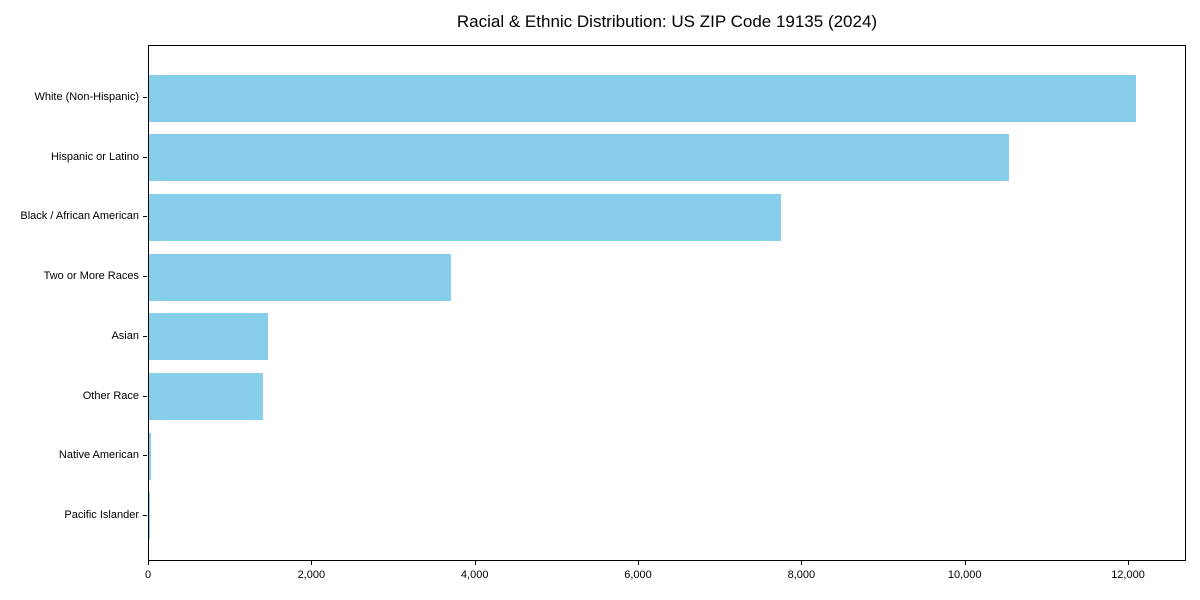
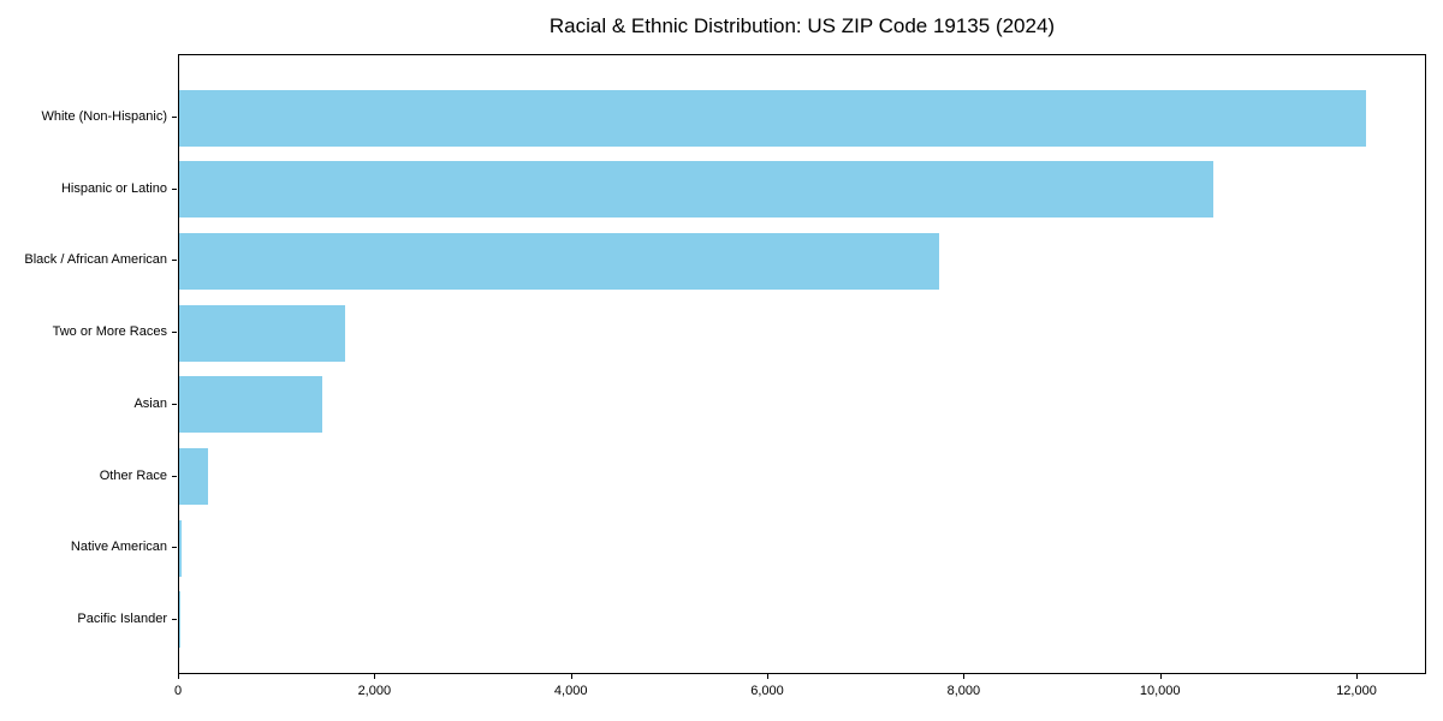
Two or More Races: 3700 -> 1700
Other Race: 1400 -> 300
